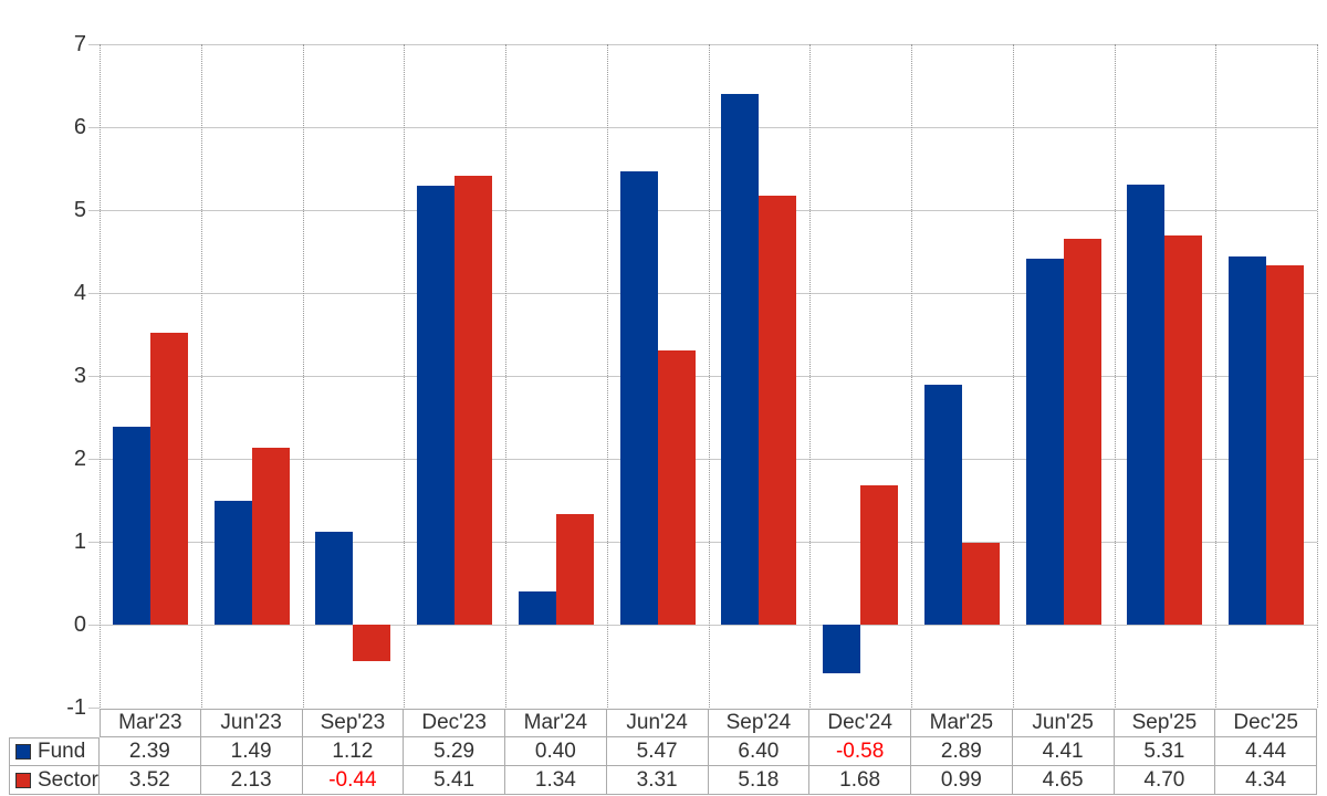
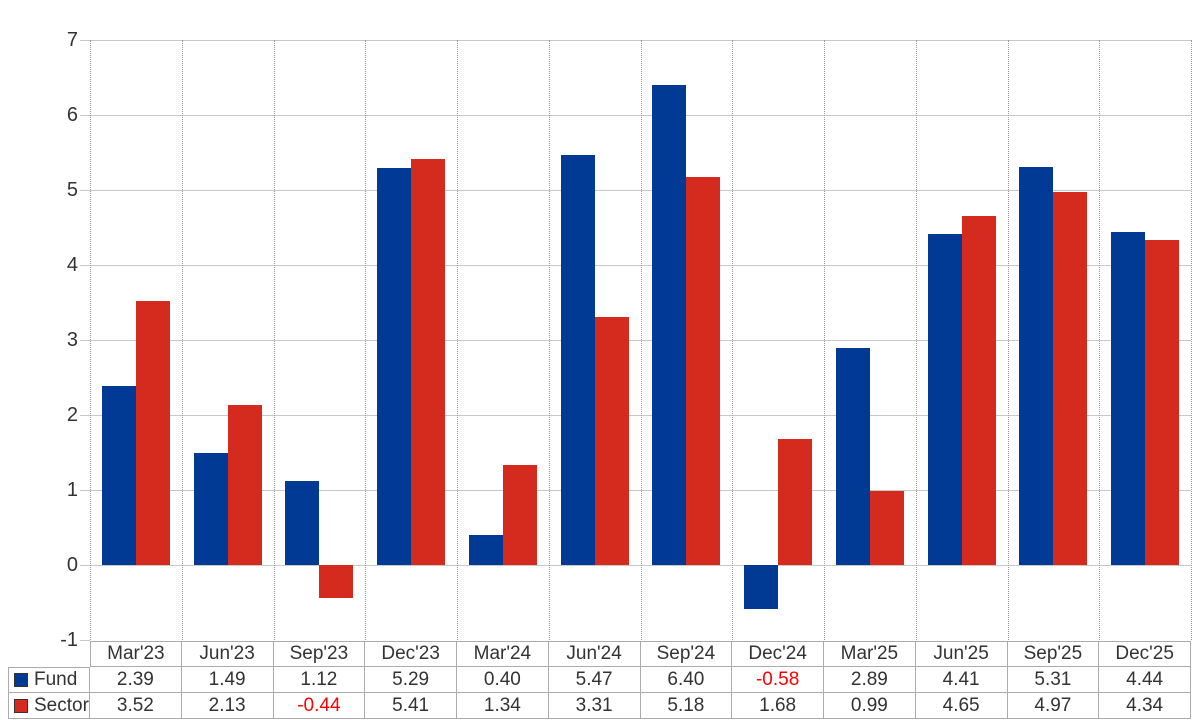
Sector/Sep'25: 4.70 -> 4.97
